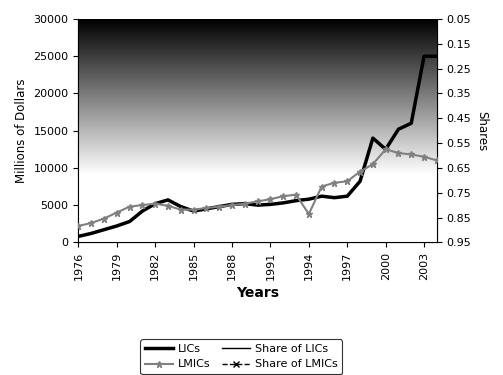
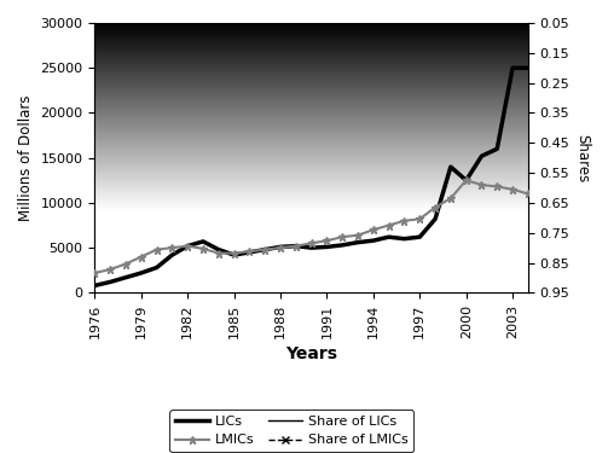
LMICs/1994: 3800 -> 7000
